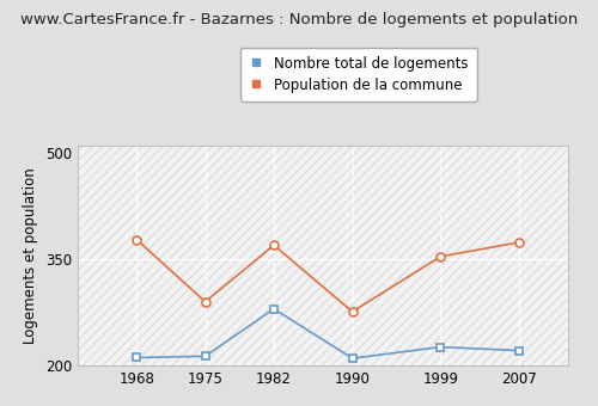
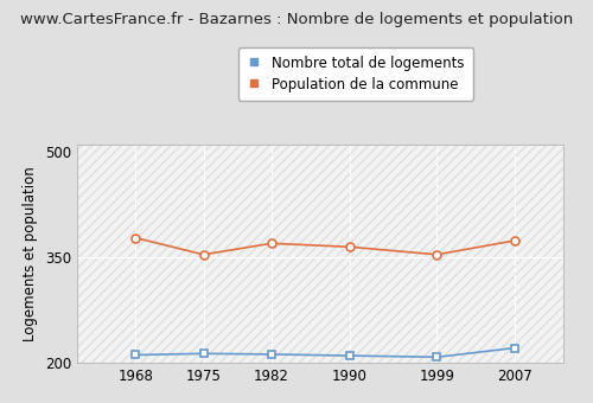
Population de la commune/1975: 290 -> 354
Nombre total de logements/1982: 280 -> 212
Population de la commune/1990: 276 -> 365
Nombre total de logements/1999: 226 -> 208
